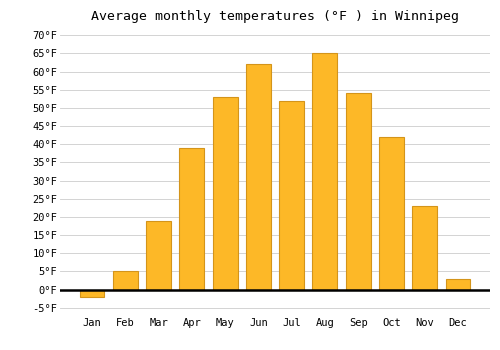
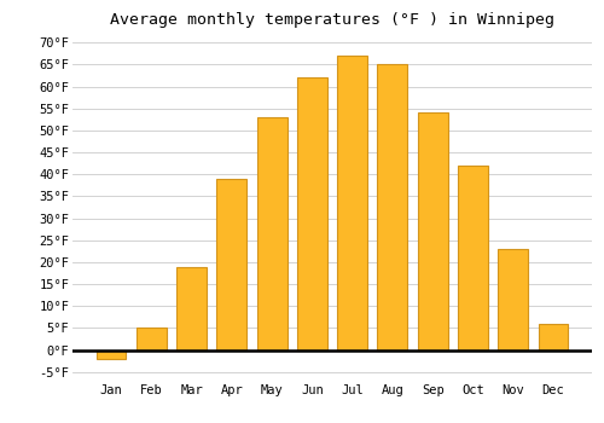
Jul: 52°F -> 67°F
Dec: 3°F -> 6°F
